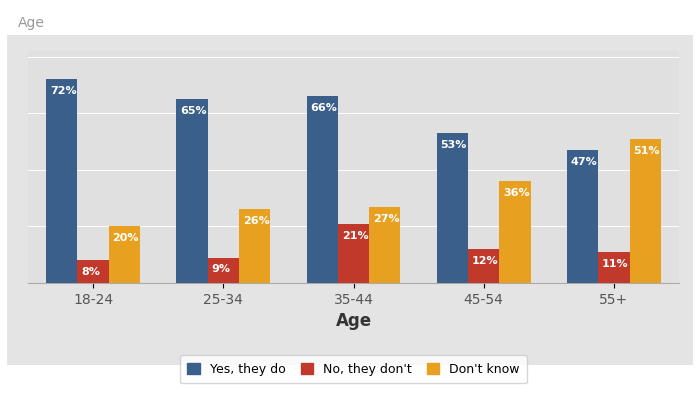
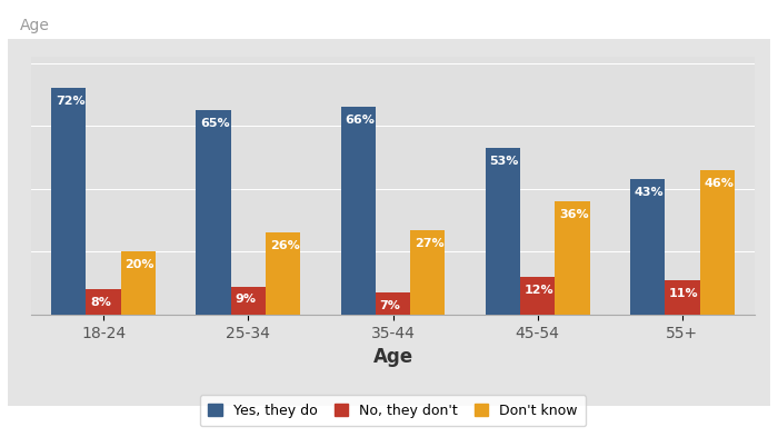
No, they don't/35-44: 21% -> 7%
Yes, they do/55+: 47% -> 43%
Don't know/55+: 51% -> 46%
